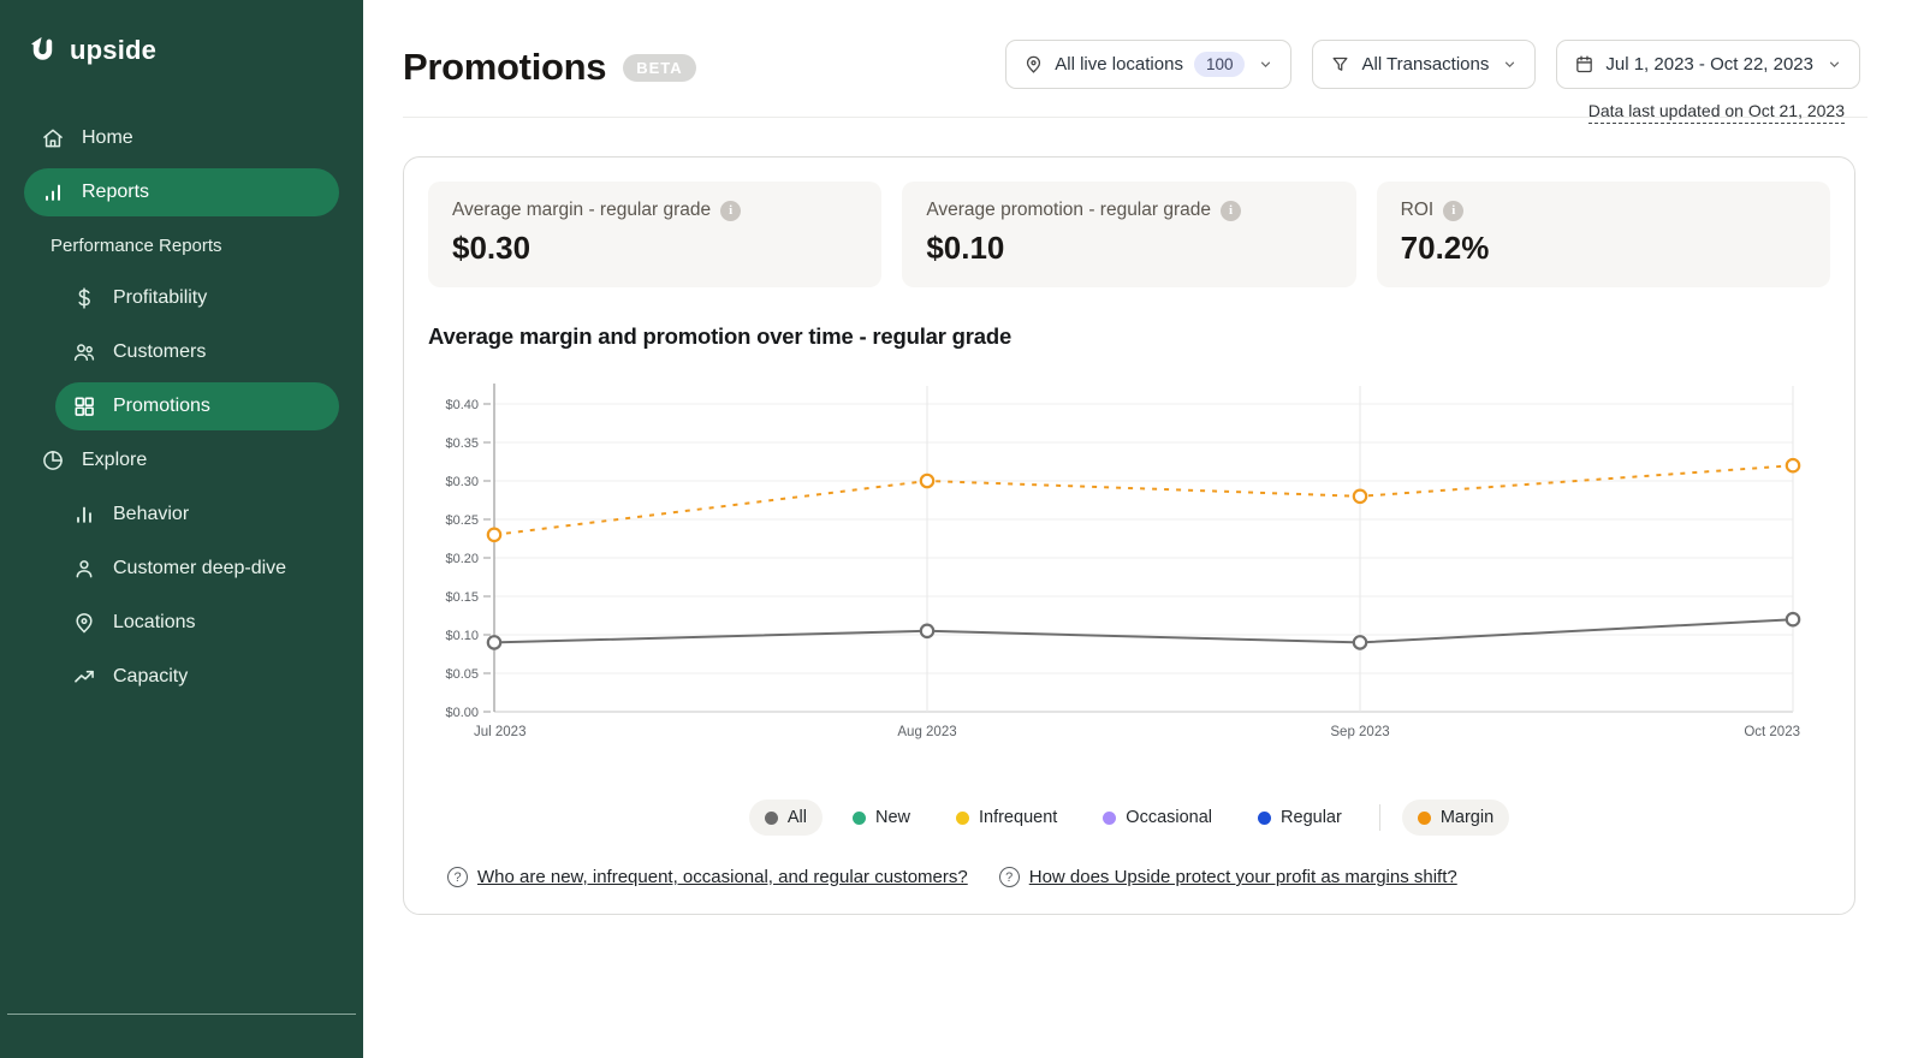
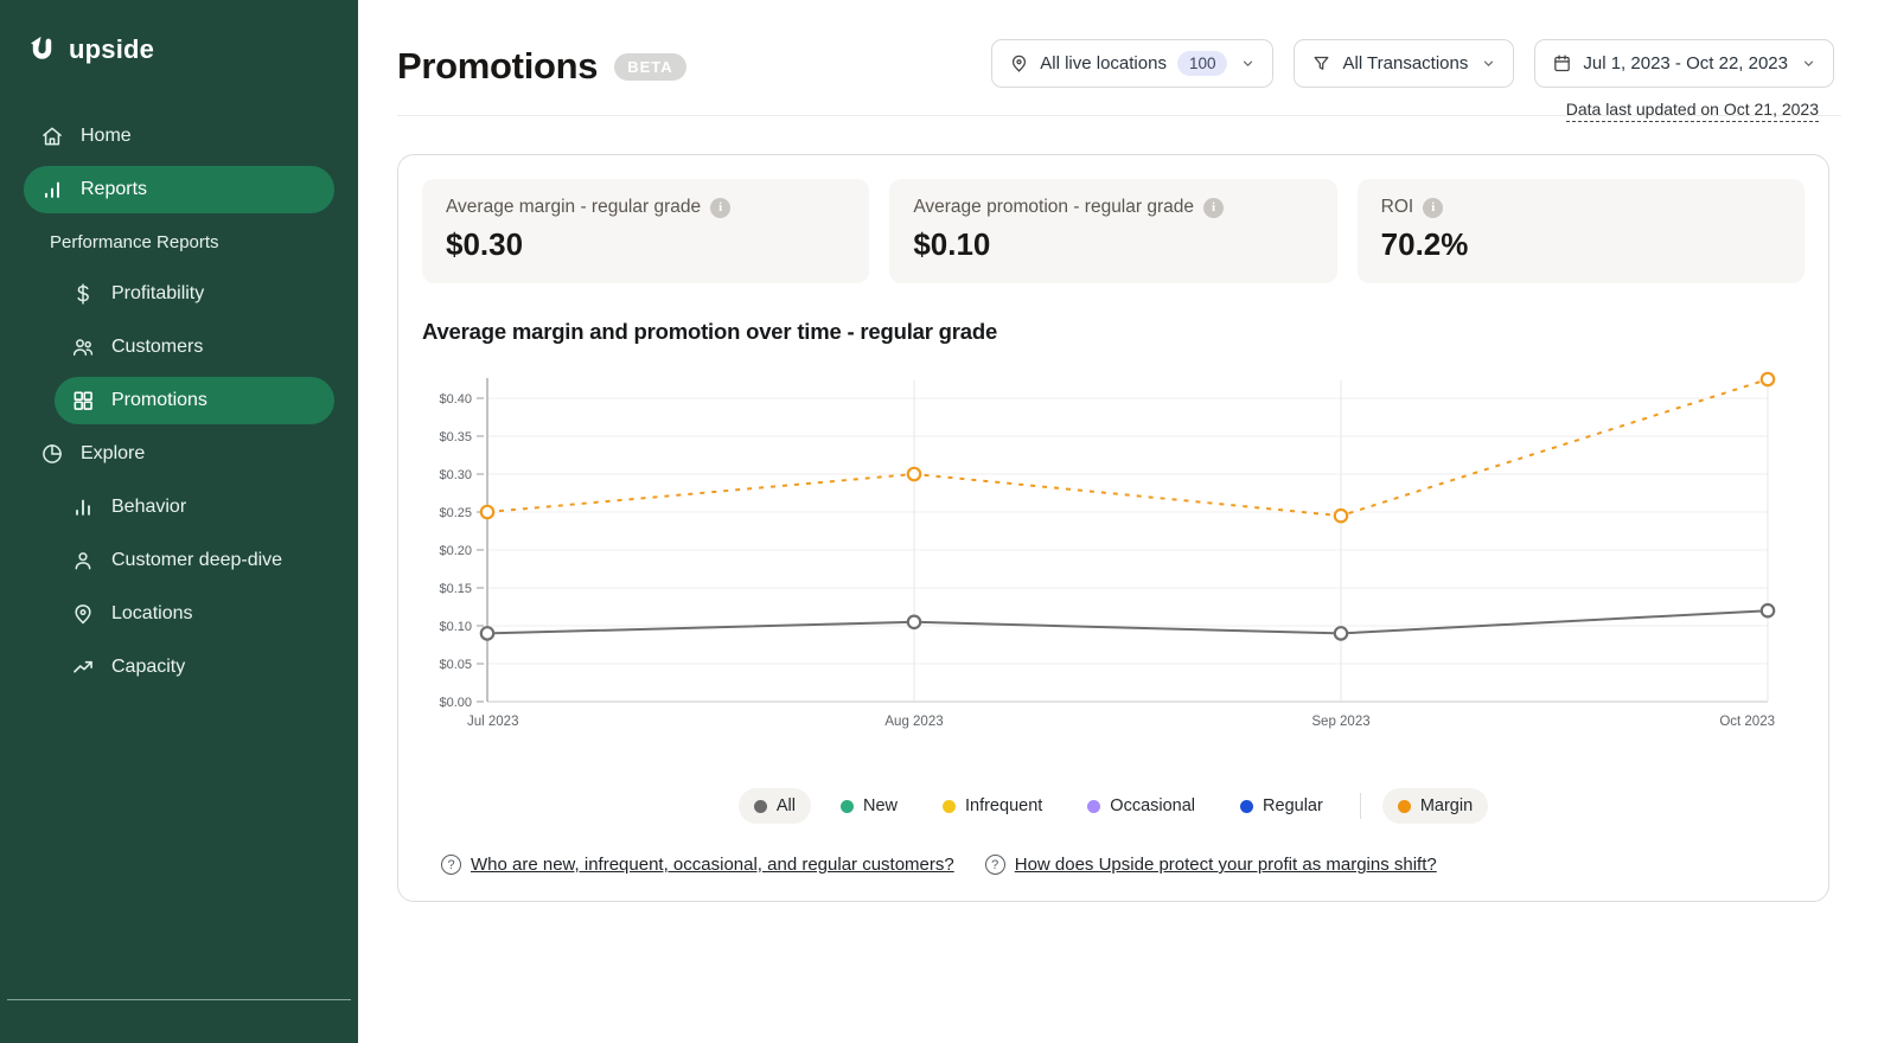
Margin/Jul 2023: $0.23 -> $0.25
Margin/Sep 2023: $0.28 -> $0.24
Margin/Oct 2023: $0.32 -> $0.42
